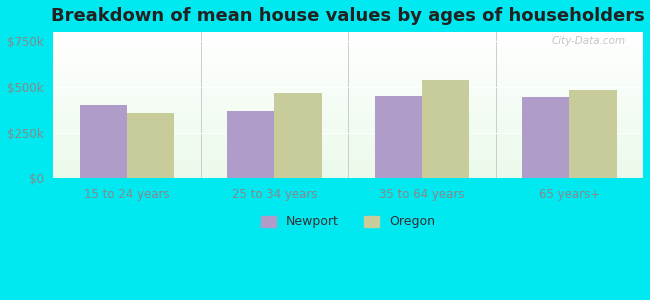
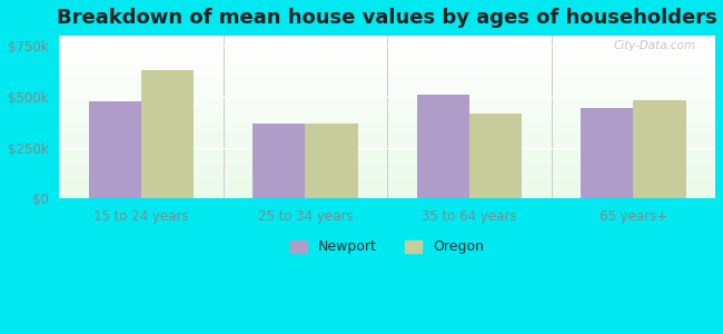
Newport/15 to 24 years: $400k -> $480k
Oregon/15 to 24 years: $360k -> $630k
Oregon/25 to 34 years: $460k -> $370k
Newport/35 to 64 years: $450k -> $510k
Oregon/35 to 64 years: $540k -> $420k
